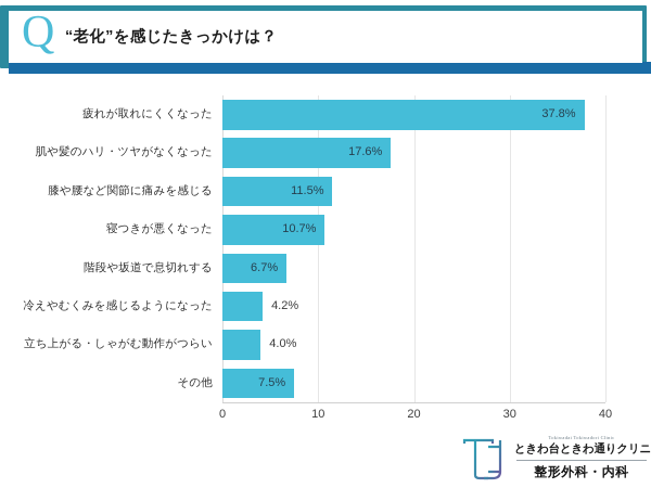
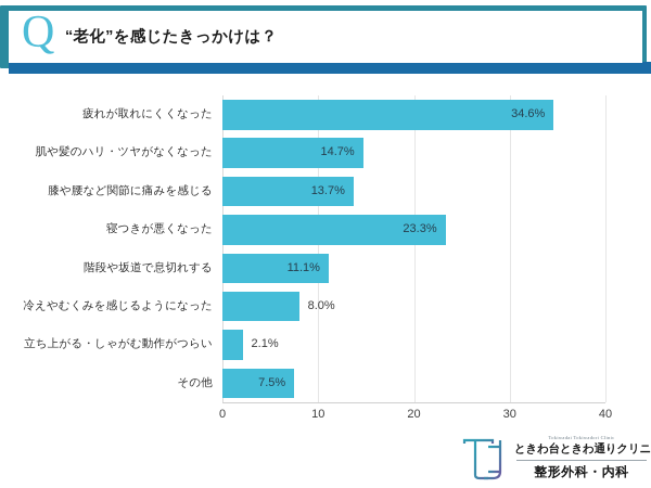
疲れが取れにくくなった: 37.8% -> 34.6%
肌や髪のハリ・ツヤがなくなった: 17.6% -> 14.7%
膝や腰など関節に痛みを感じる: 11.5% -> 13.7%
寝つきが悪くなった: 10.7% -> 23.3%
階段や坂道で息切れする: 6.7% -> 11.1%
冷えやむくみを感じるようになった: 4.2% -> 8.0%
立ち上がる・しゃがむ動作がつらい: 4.0% -> 2.1%
